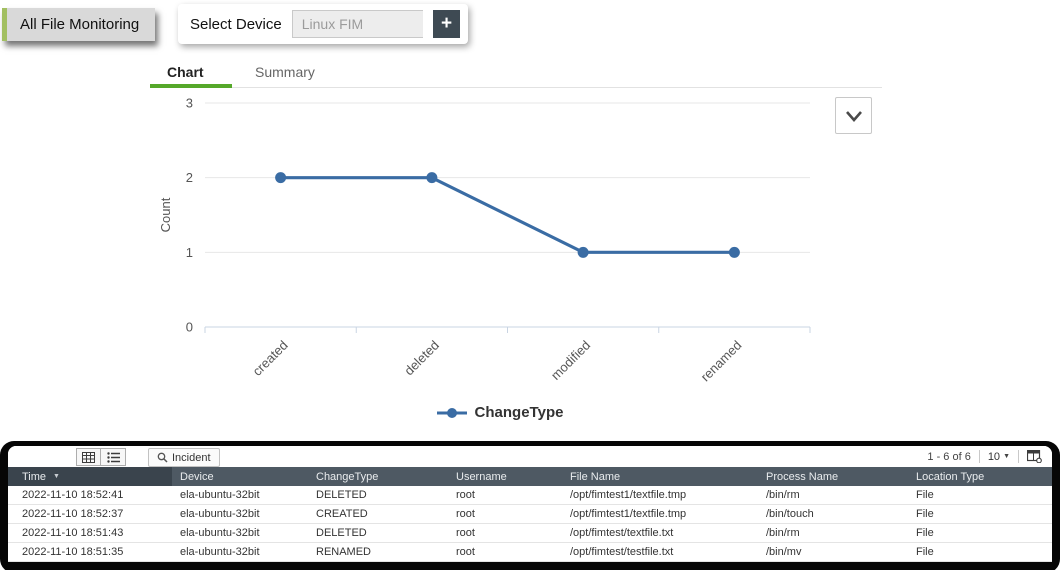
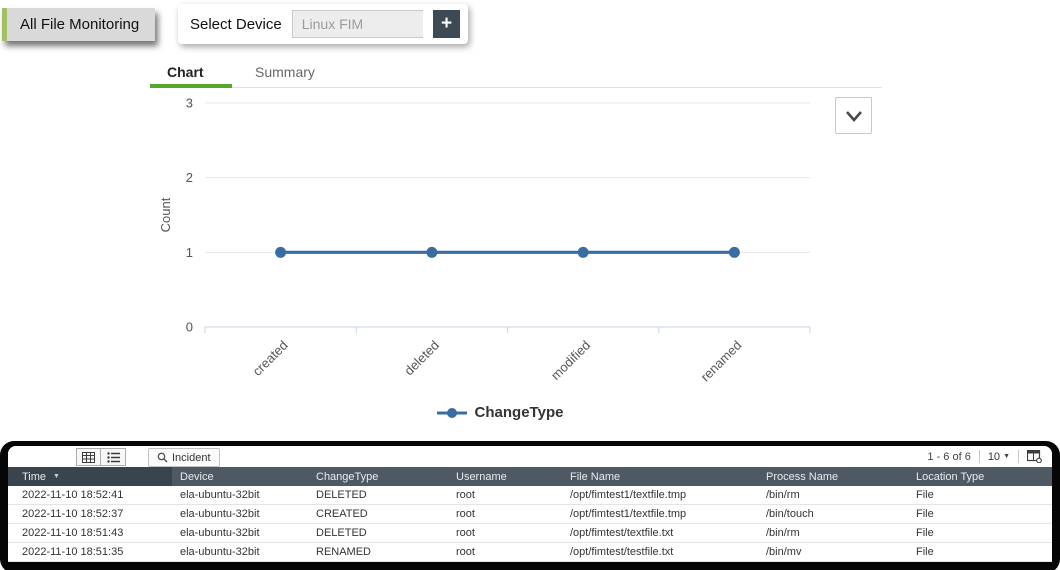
created: 2 -> 1
deleted: 2 -> 1
